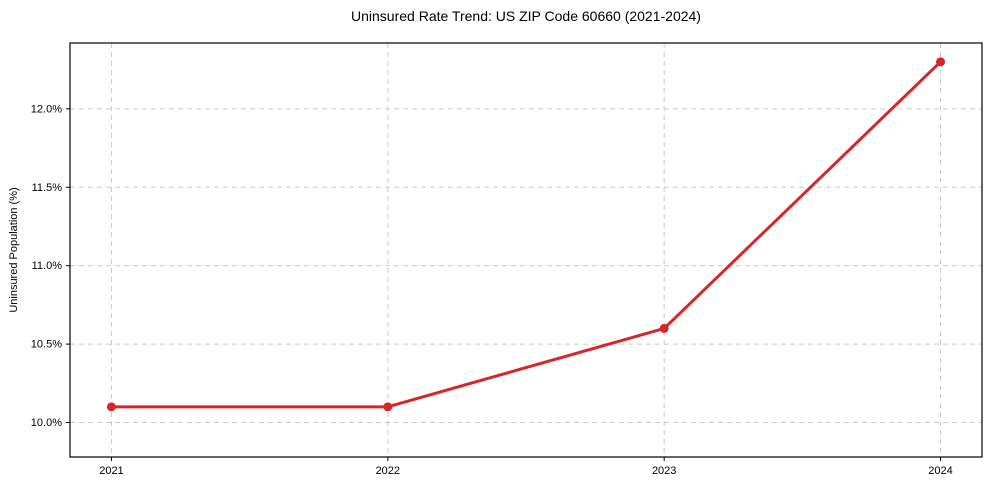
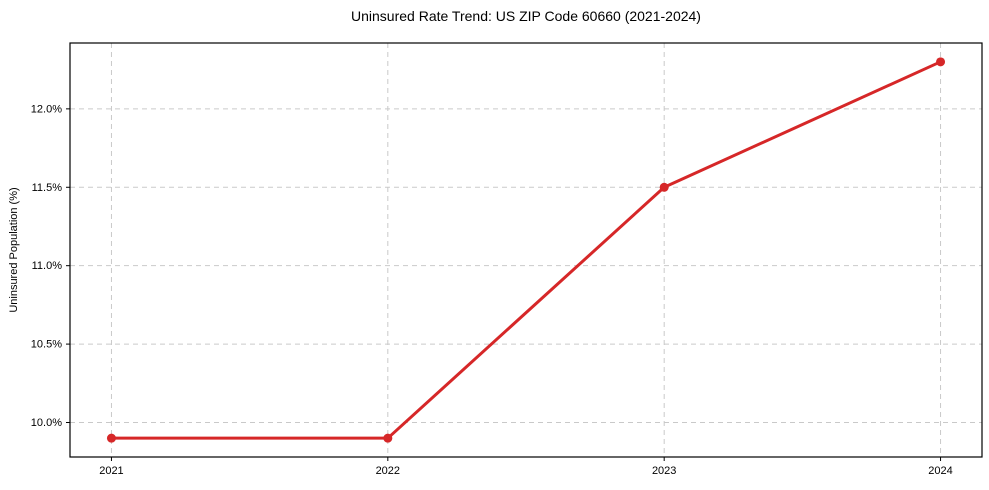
2021: 10.1% -> 9.9%
2022: 10.1% -> 9.9%
2023: 10.6% -> 11.5%
